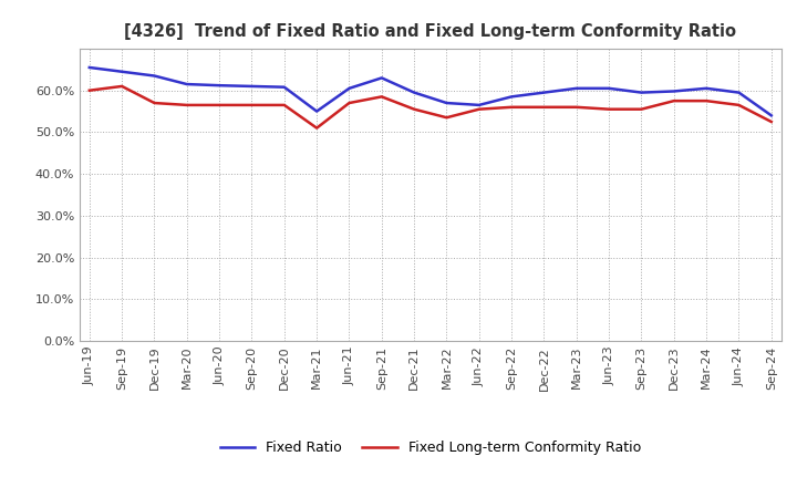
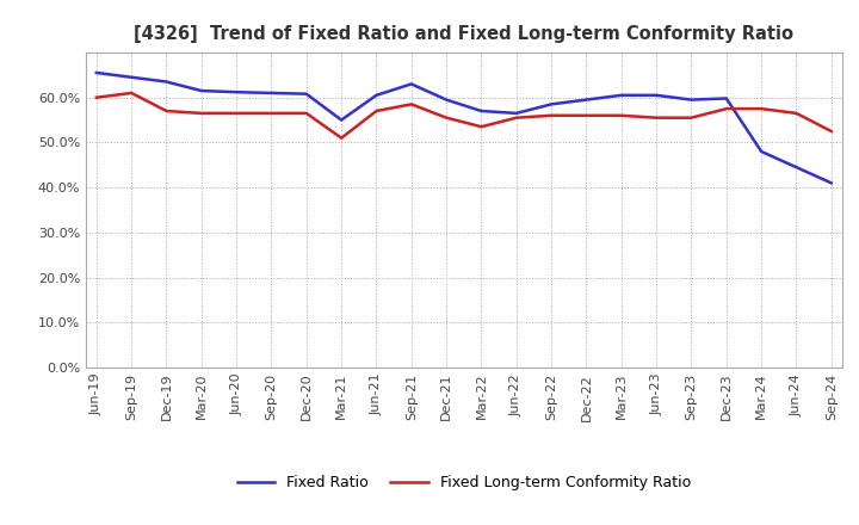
Fixed Ratio/Mar-24: 60.5% -> 48.0%
Fixed Ratio/Jun-24: 59.5% -> 44.5%
Fixed Ratio/Sep-24: 54.0% -> 41.0%
